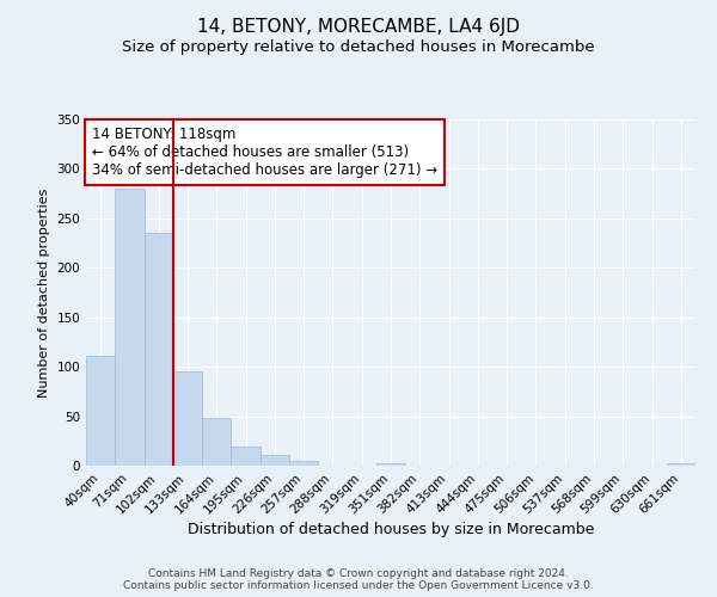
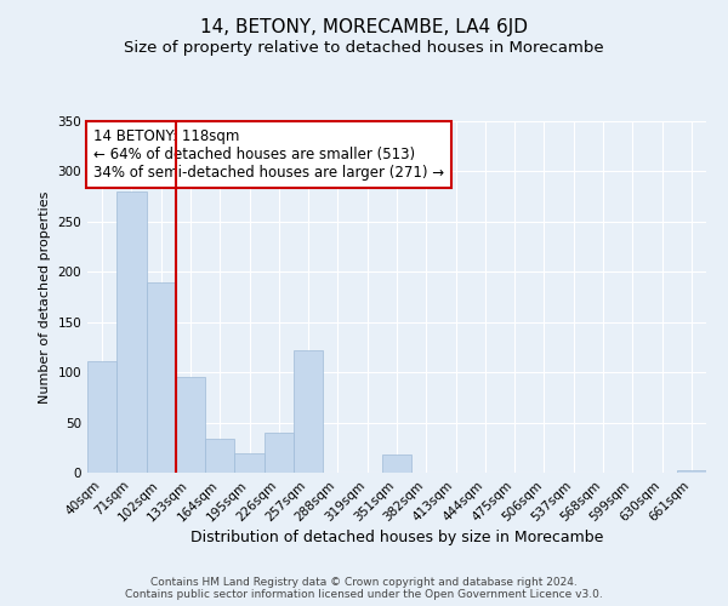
102sqm: 235 -> 190
164sqm: 48 -> 34
226sqm: 11 -> 40
257sqm: 5 -> 122
351sqm: 2 -> 18
